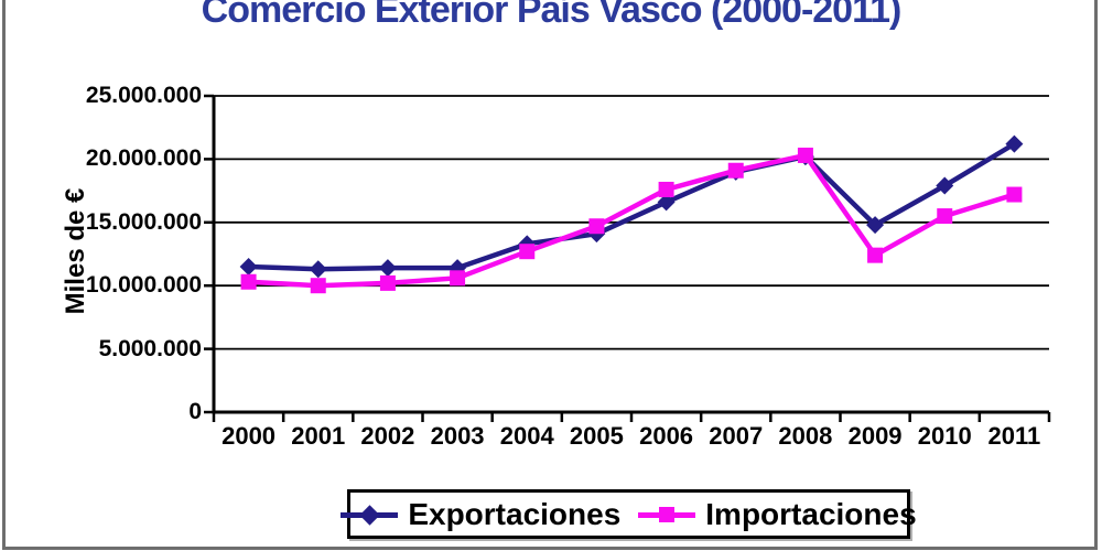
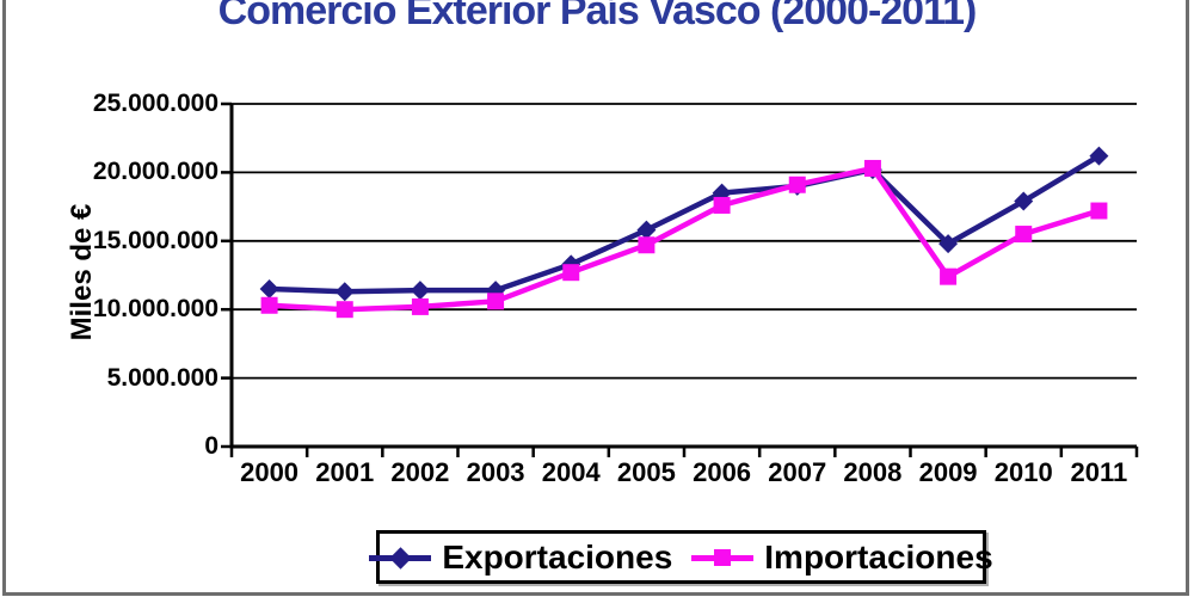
Exportaciones/2005: 14100000 -> 15800000
Exportaciones/2006: 16600000 -> 18500000
